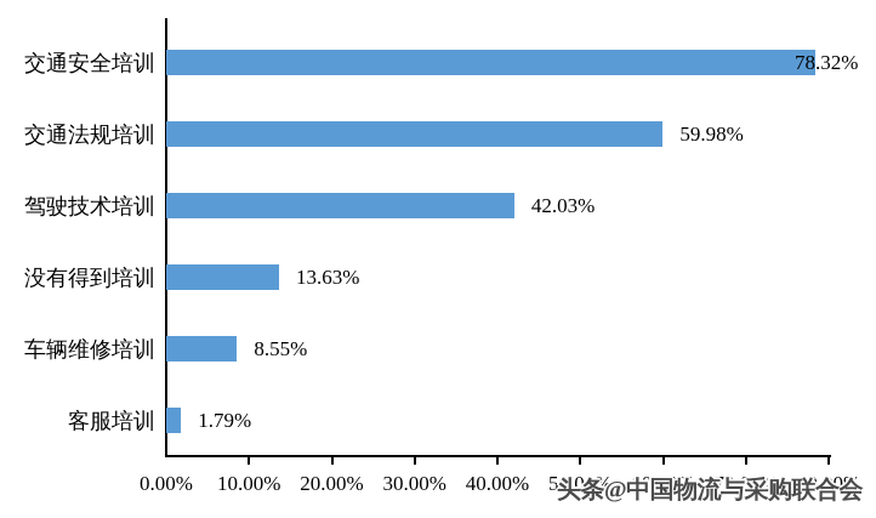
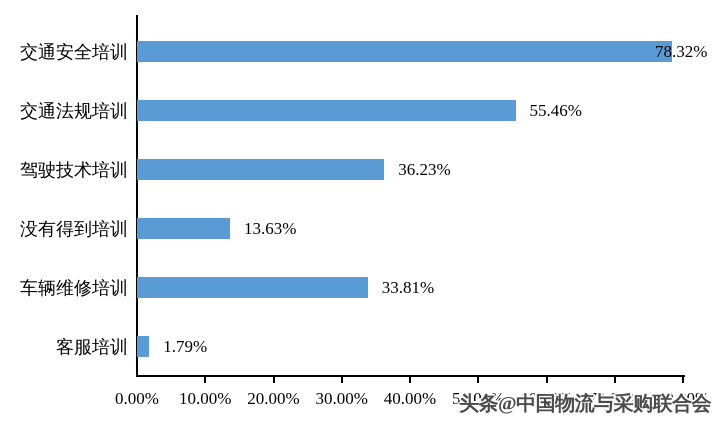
交通法规培训: 59.98% -> 55.46%
驾驶技术培训: 42.03% -> 36.23%
车辆维修培训: 8.55% -> 33.81%
